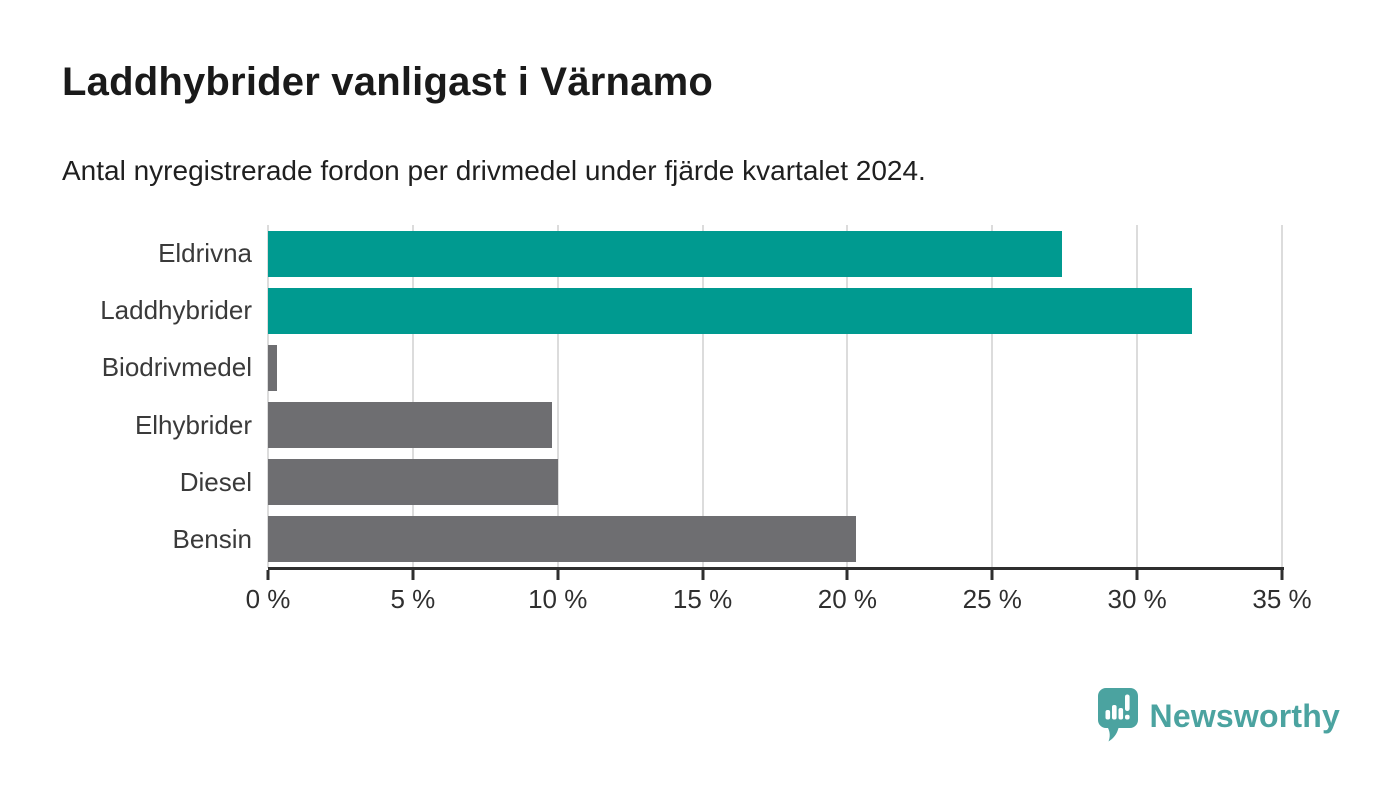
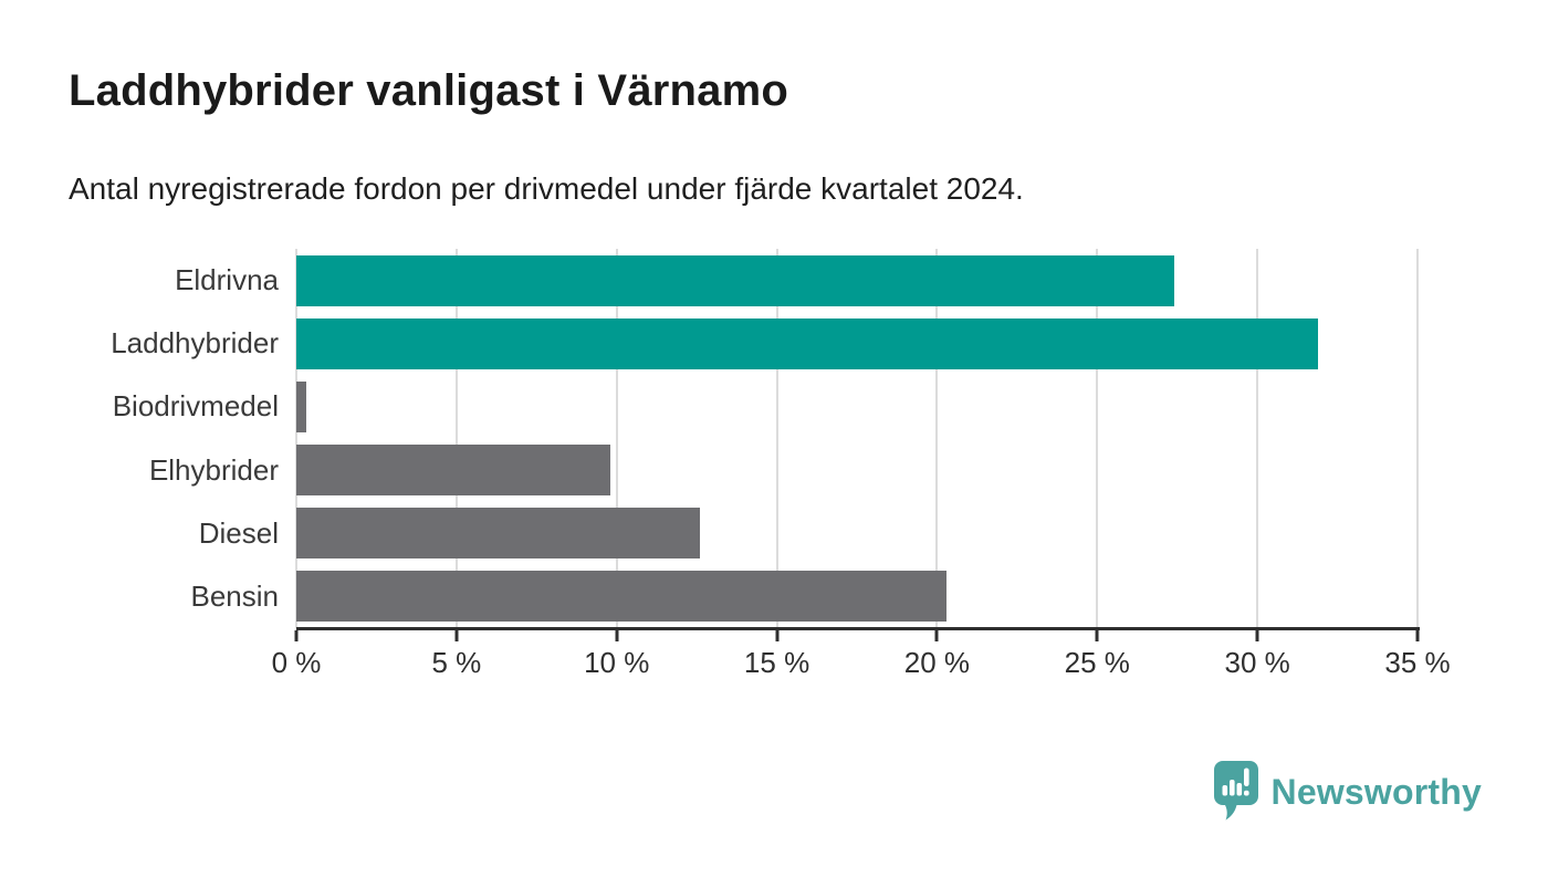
Diesel: 10.0% -> 12.6%
